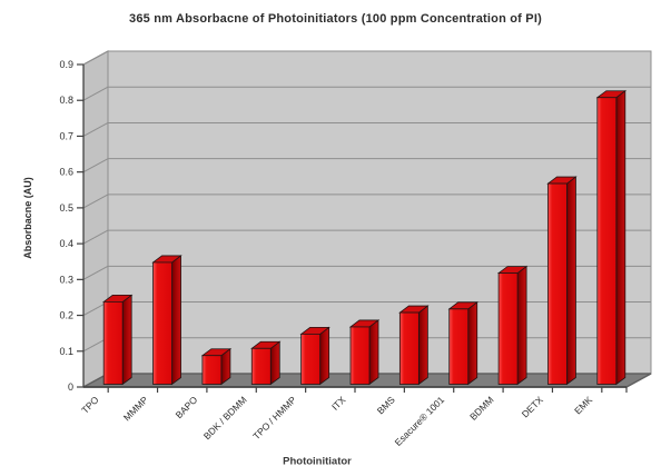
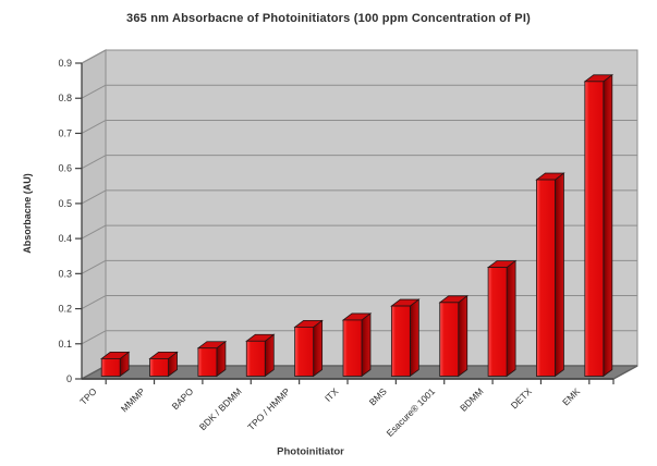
TPO: 0.23 -> 0.05
MMMP: 0.34 -> 0.05
EMK: 0.80 -> 0.84
